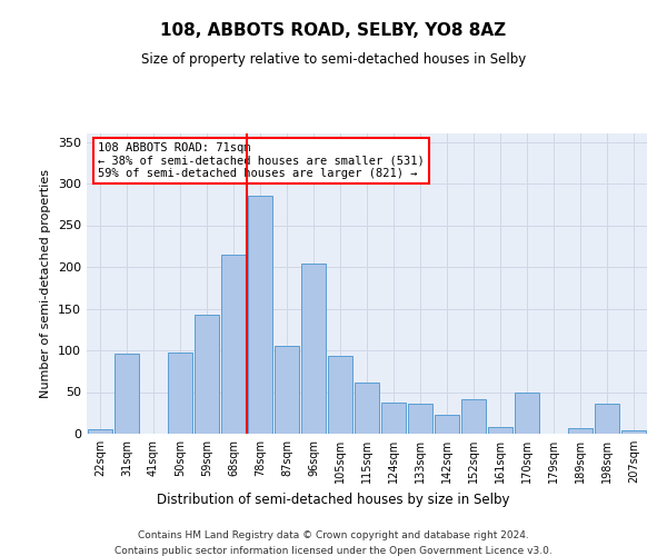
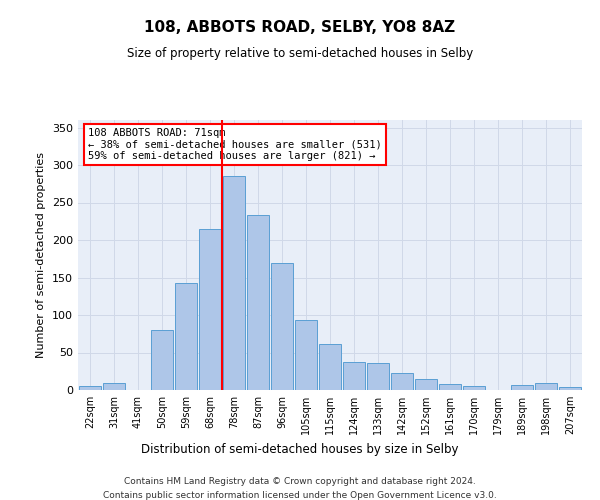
31sqm: 96 -> 10
50sqm: 98 -> 80
87sqm: 106 -> 233
96sqm: 204 -> 170
152sqm: 42 -> 15
170sqm: 50 -> 5
198sqm: 36 -> 10
